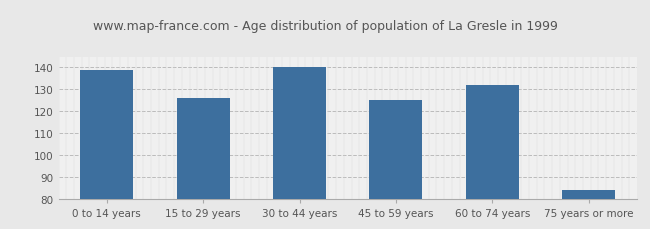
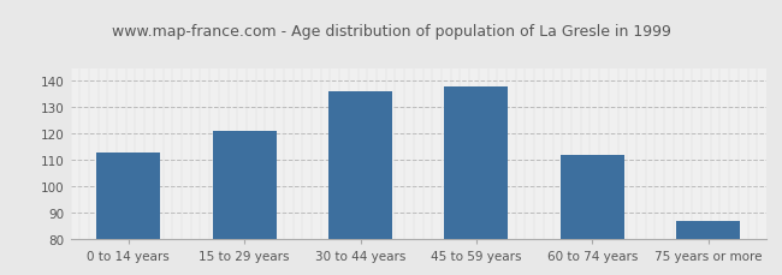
0 to 14 years: 139 -> 113
15 to 29 years: 126 -> 121
30 to 44 years: 140 -> 136
45 to 59 years: 125 -> 138
60 to 74 years: 132 -> 112
75 years or more: 84 -> 87
